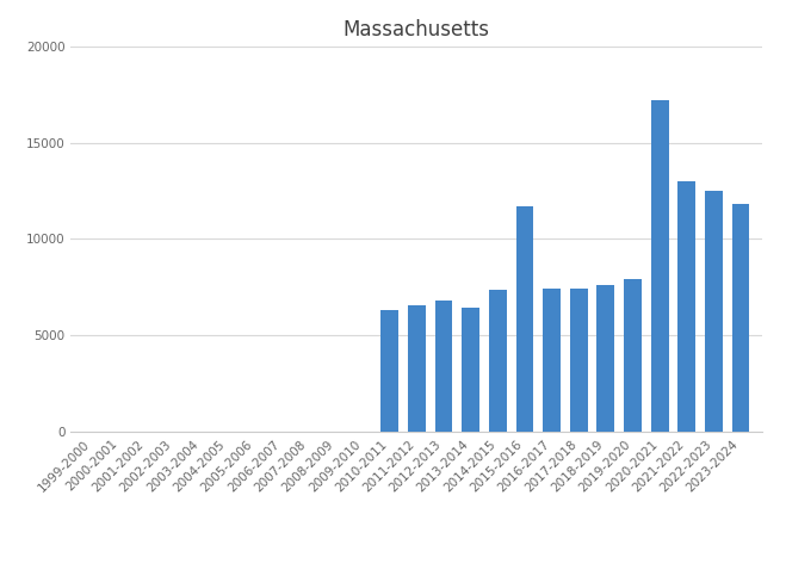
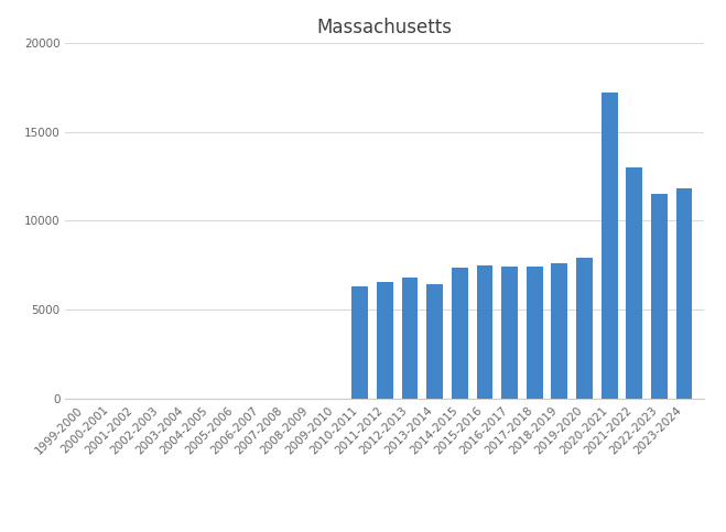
2015-2016: 11700 -> 7500
2022-2023: 12500 -> 11500
